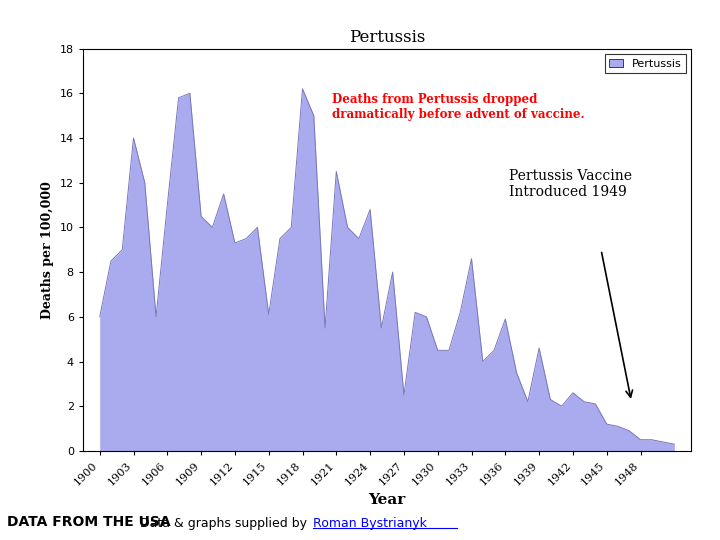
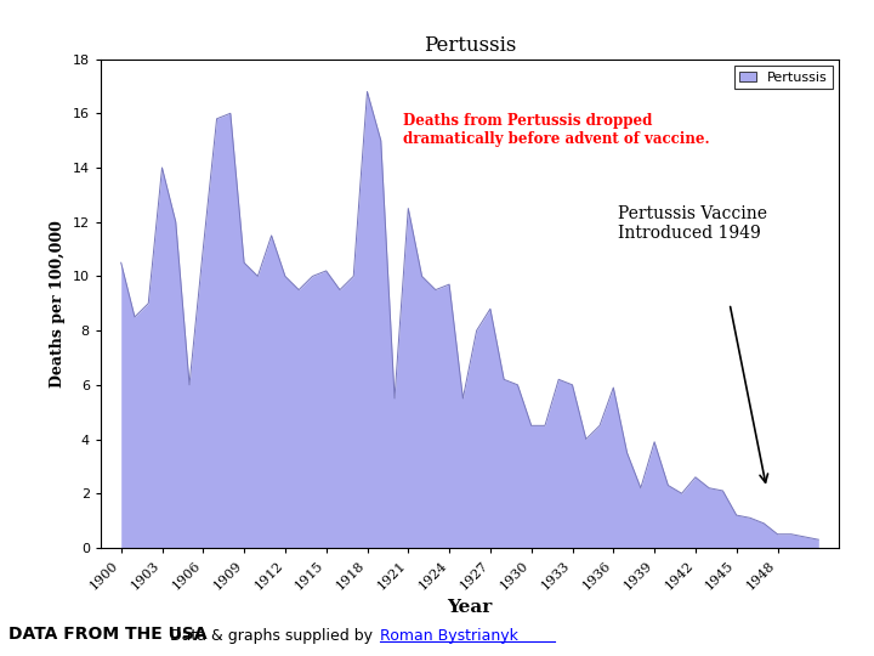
1900: 6.0 -> 10.5
1912: 9.3 -> 10.0
1915: 6.1 -> 10.2
1918: 16.2 -> 16.8
1924: 10.8 -> 9.7
1927: 2.5 -> 8.8
1933: 8.6 -> 6.0
1939: 4.6 -> 3.9
